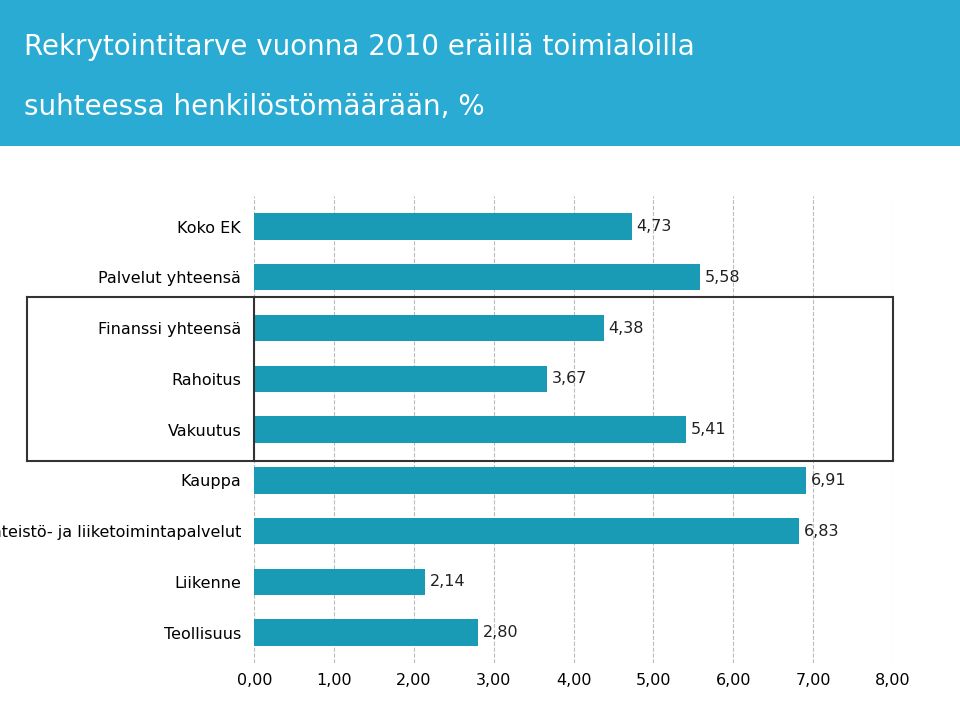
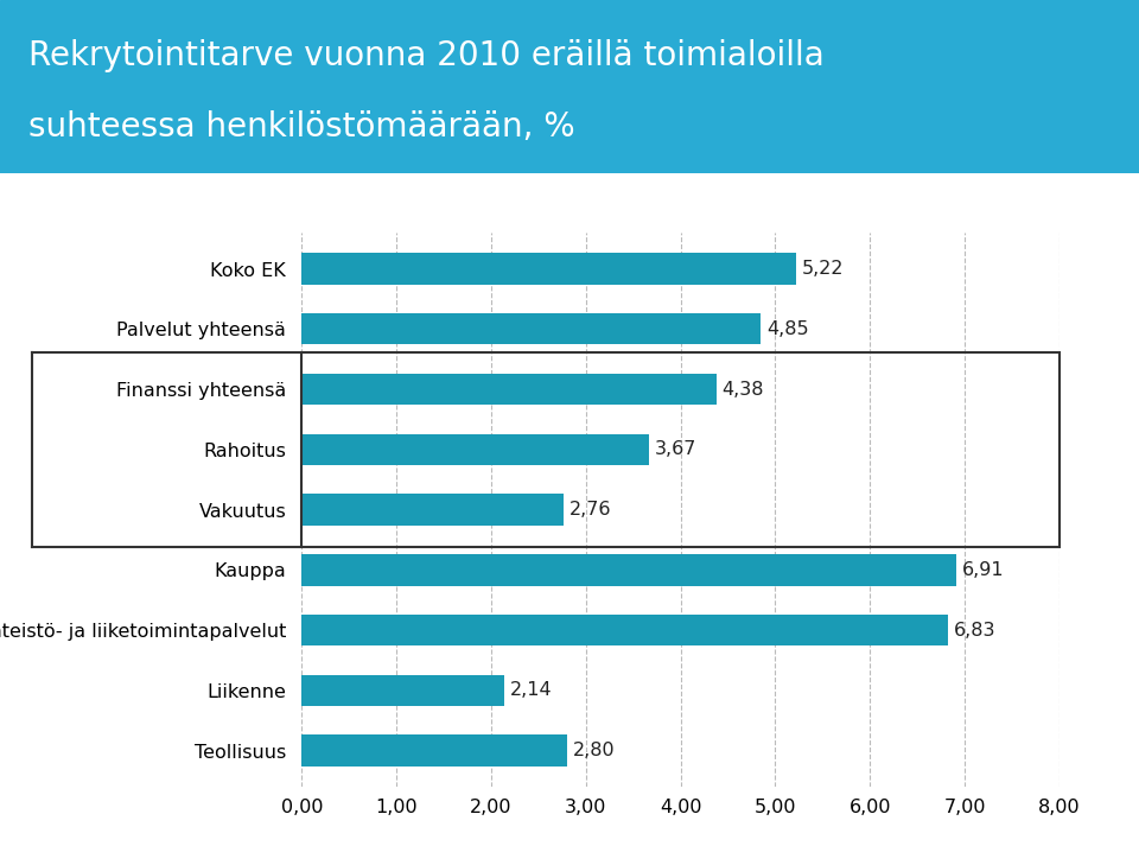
Koko EK: 4,73 -> 5,22
Palvelut yhteensä: 5,58 -> 4,85
Vakuutus: 5,41 -> 2,76
